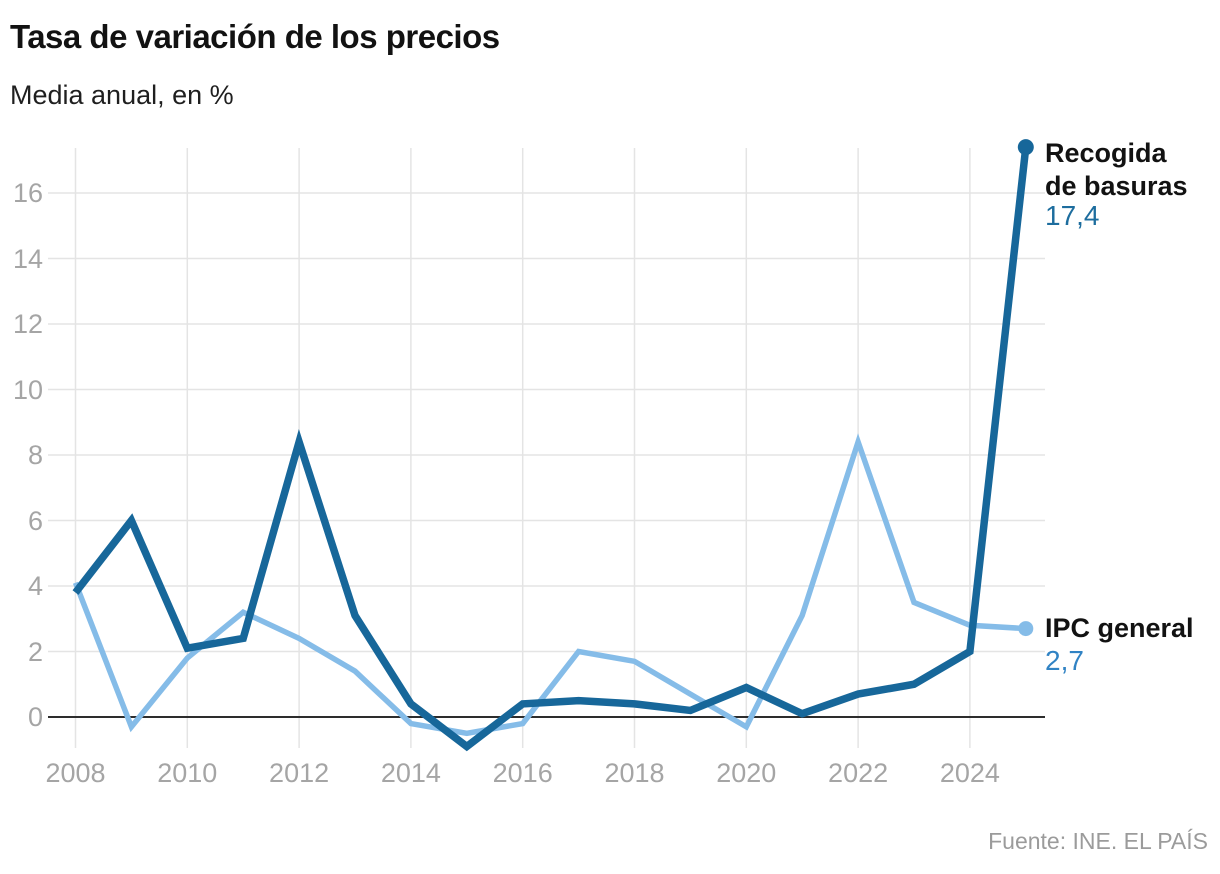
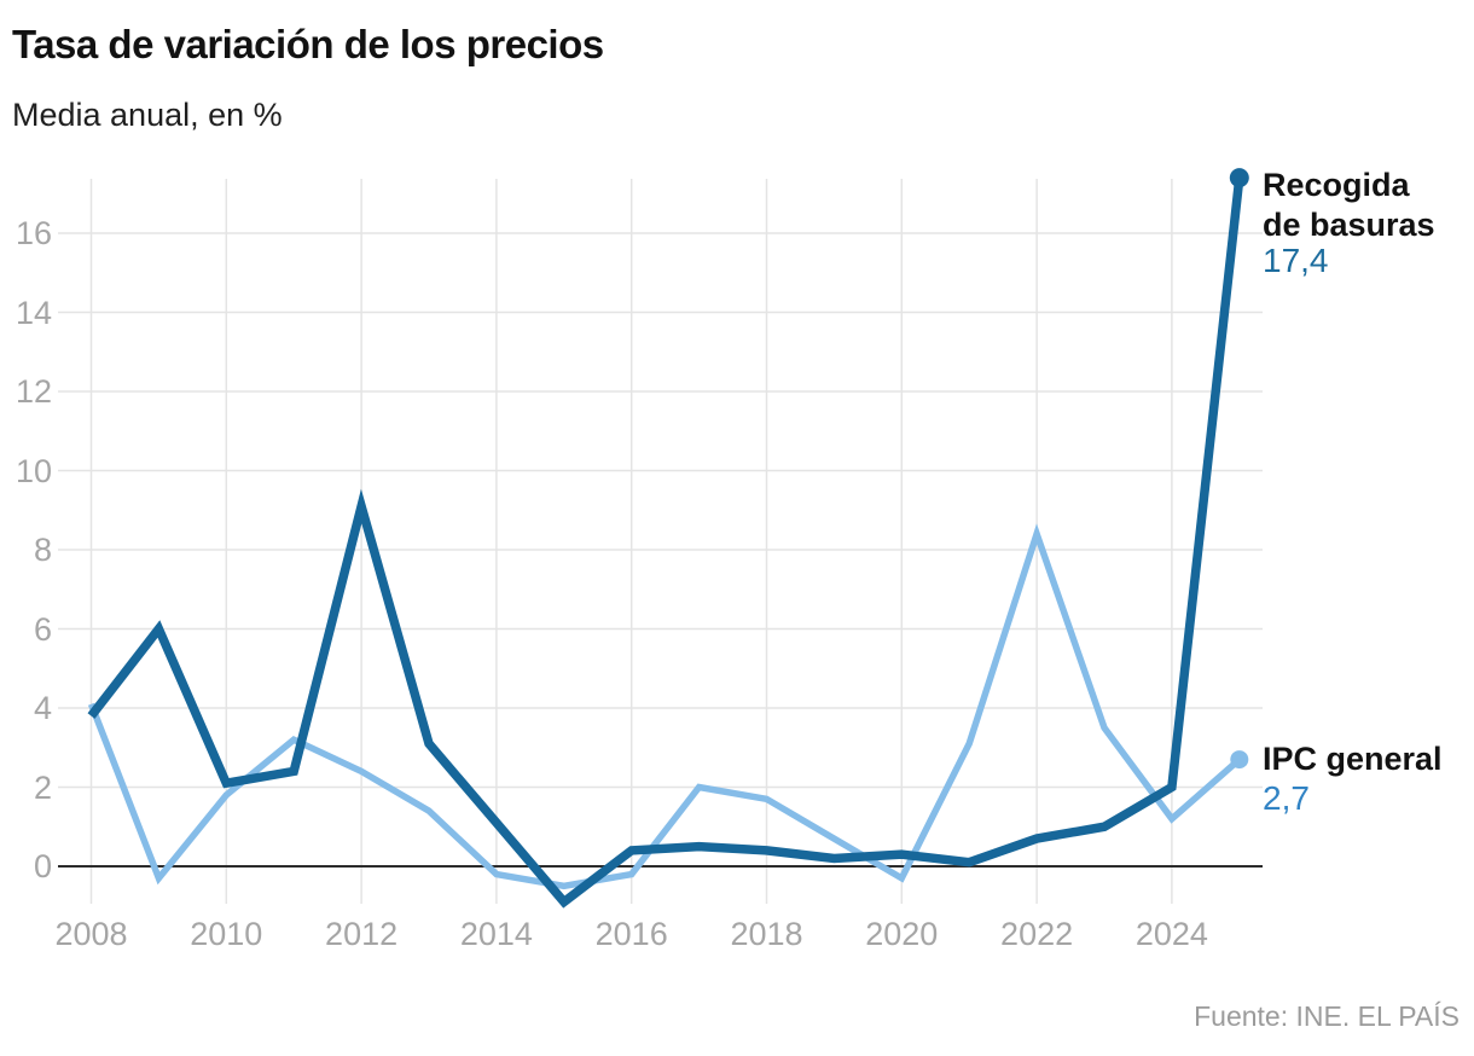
Recogida de basuras/2012: 8.4 -> 9.1
Recogida de basuras/2014: 0.4 -> 1.1
Recogida de basuras/2020: 0.9 -> 0.3
IPC general/2024: 2.8 -> 1.2
